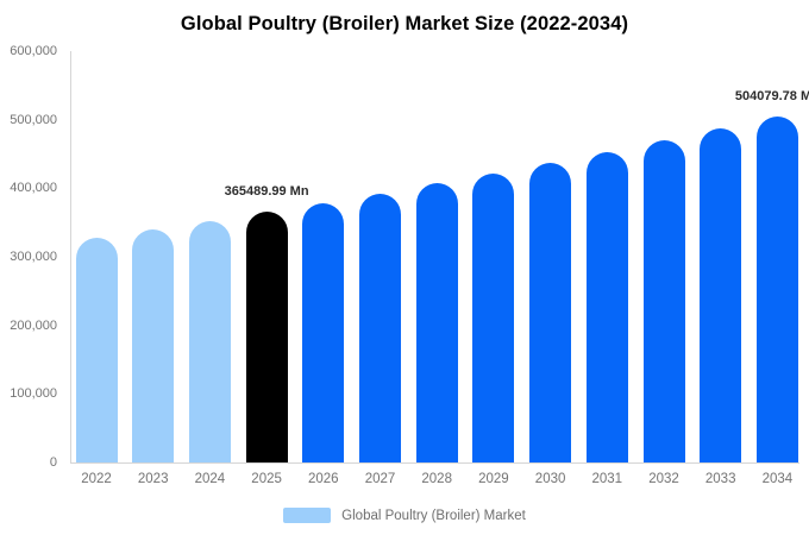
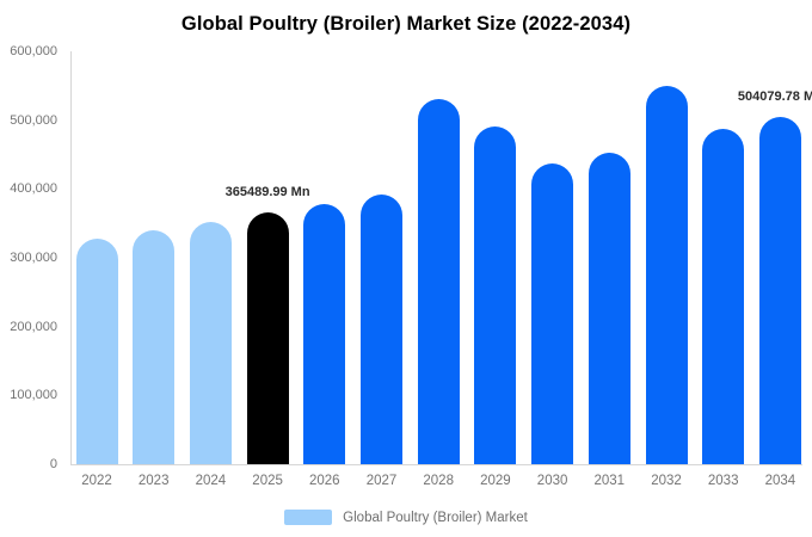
2028: 410000 -> 530000
2029: 420000 -> 490000
2032: 470000 -> 550000
